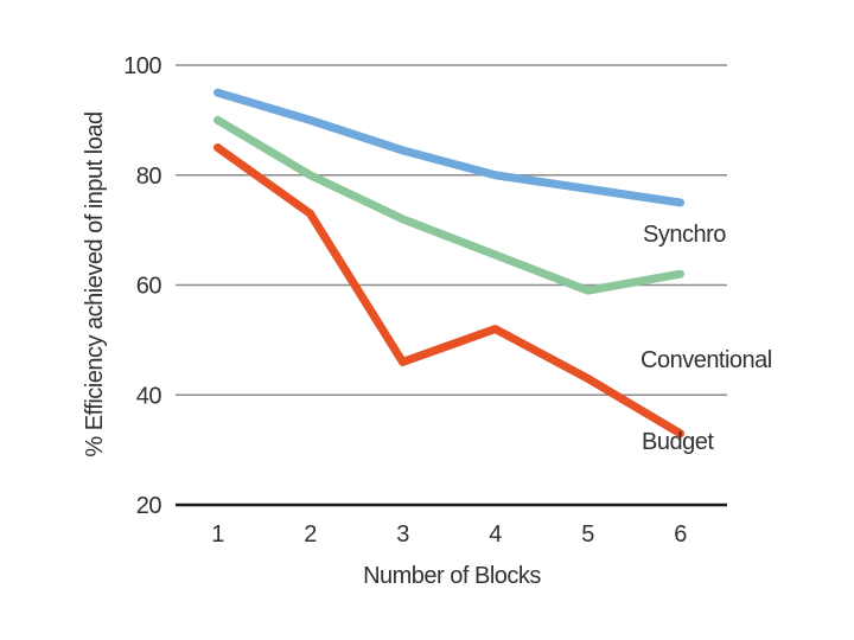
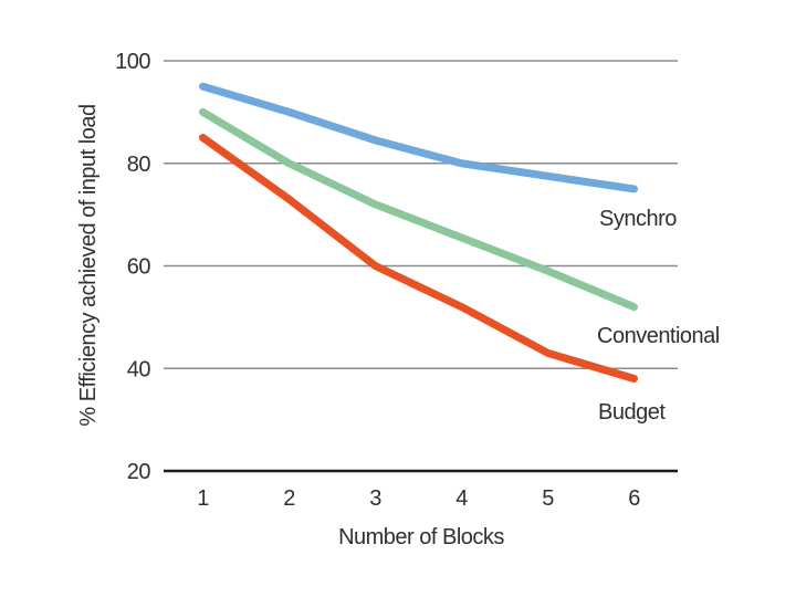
Budget/3: 46 -> 60
Conventional/6: 62 -> 52
Budget/6: 33 -> 38
